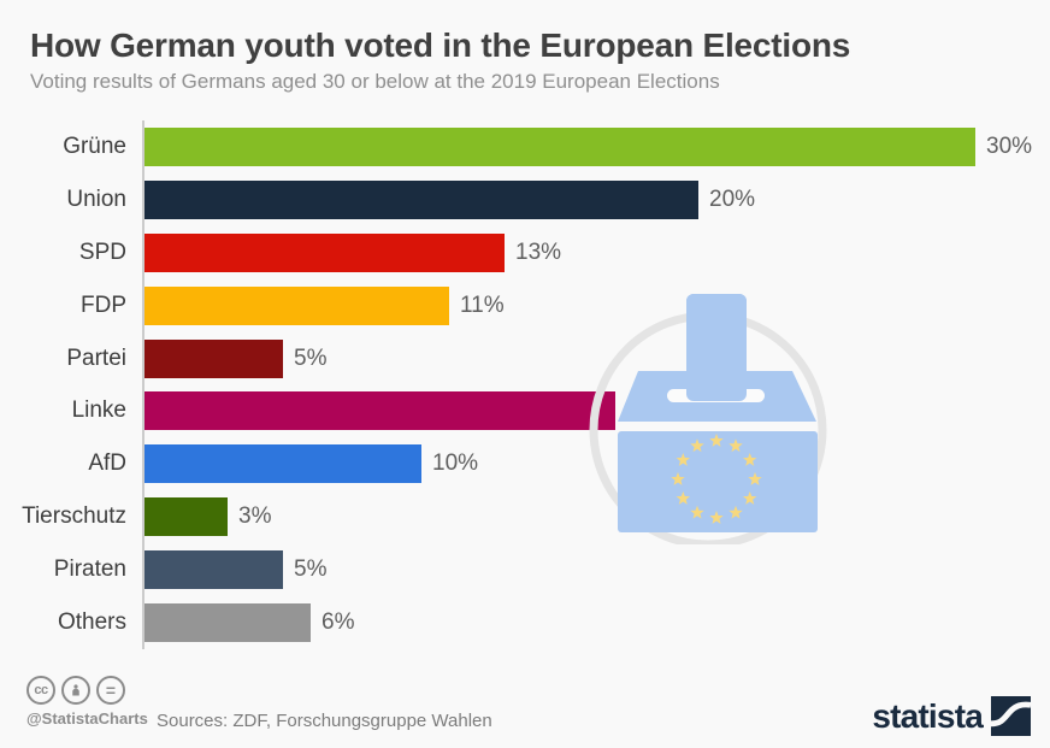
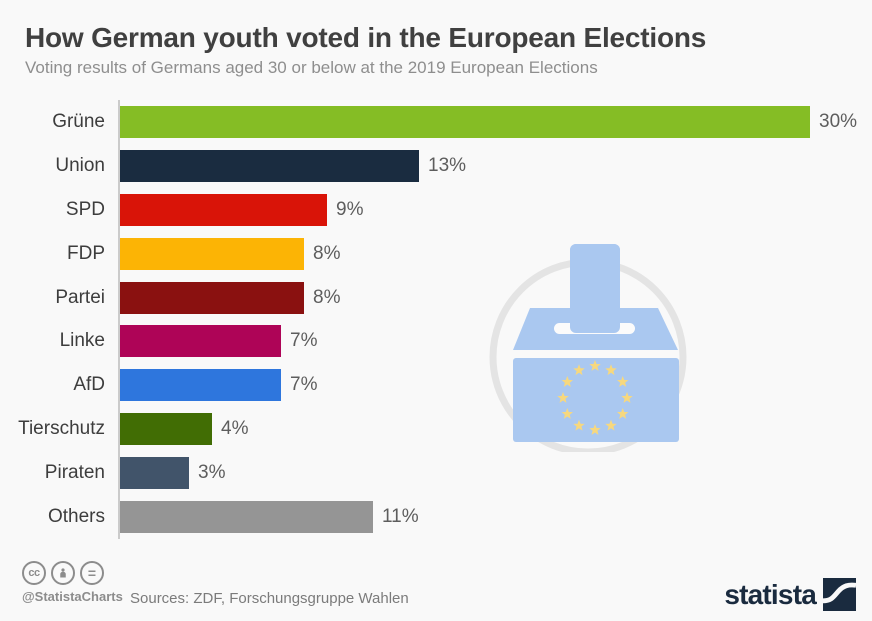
Union: 20% -> 13%
SPD: 13% -> 9%
FDP: 11% -> 8%
Partei: 5% -> 8%
Linke: 17% -> 7%
AfD: 10% -> 7%
Tierschutz: 3% -> 4%
Piraten: 5% -> 3%
Others: 6% -> 11%
